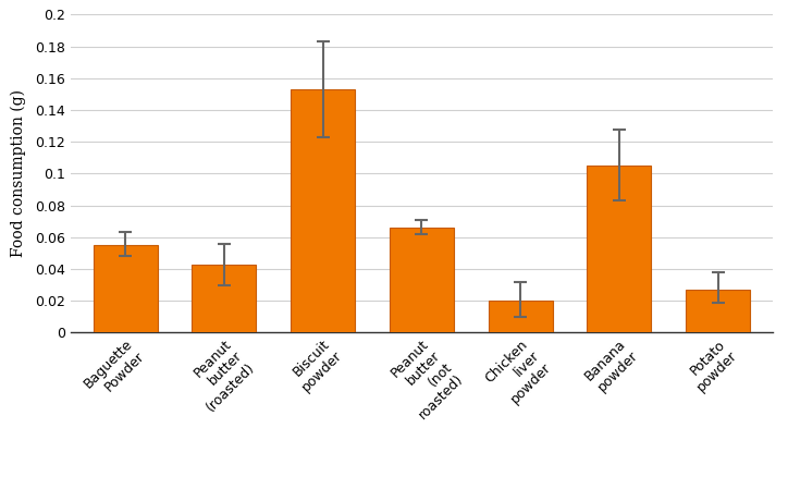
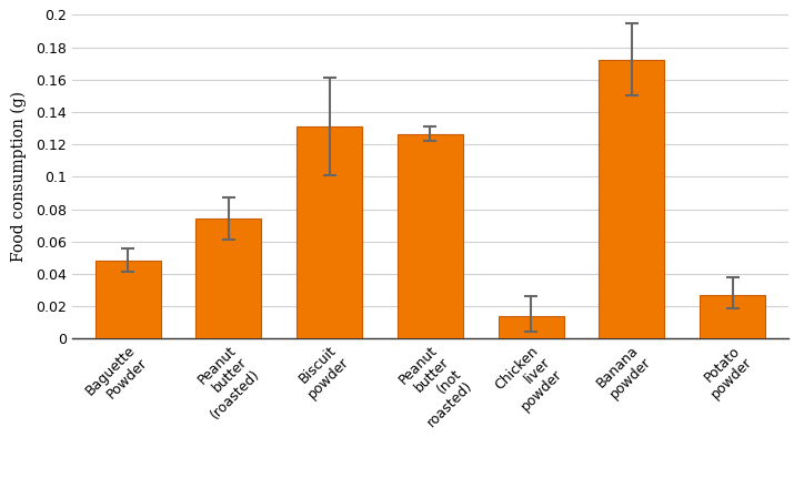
Baguette Powder: 0.055 -> 0.048
Peanut butter (roasted): 0.043 -> 0.074
Biscuit powder: 0.153 -> 0.131
Peanut butter (not roasted): 0.066 -> 0.126
Chicken liver powder: 0.020 -> 0.014
Banana powder: 0.105 -> 0.172
